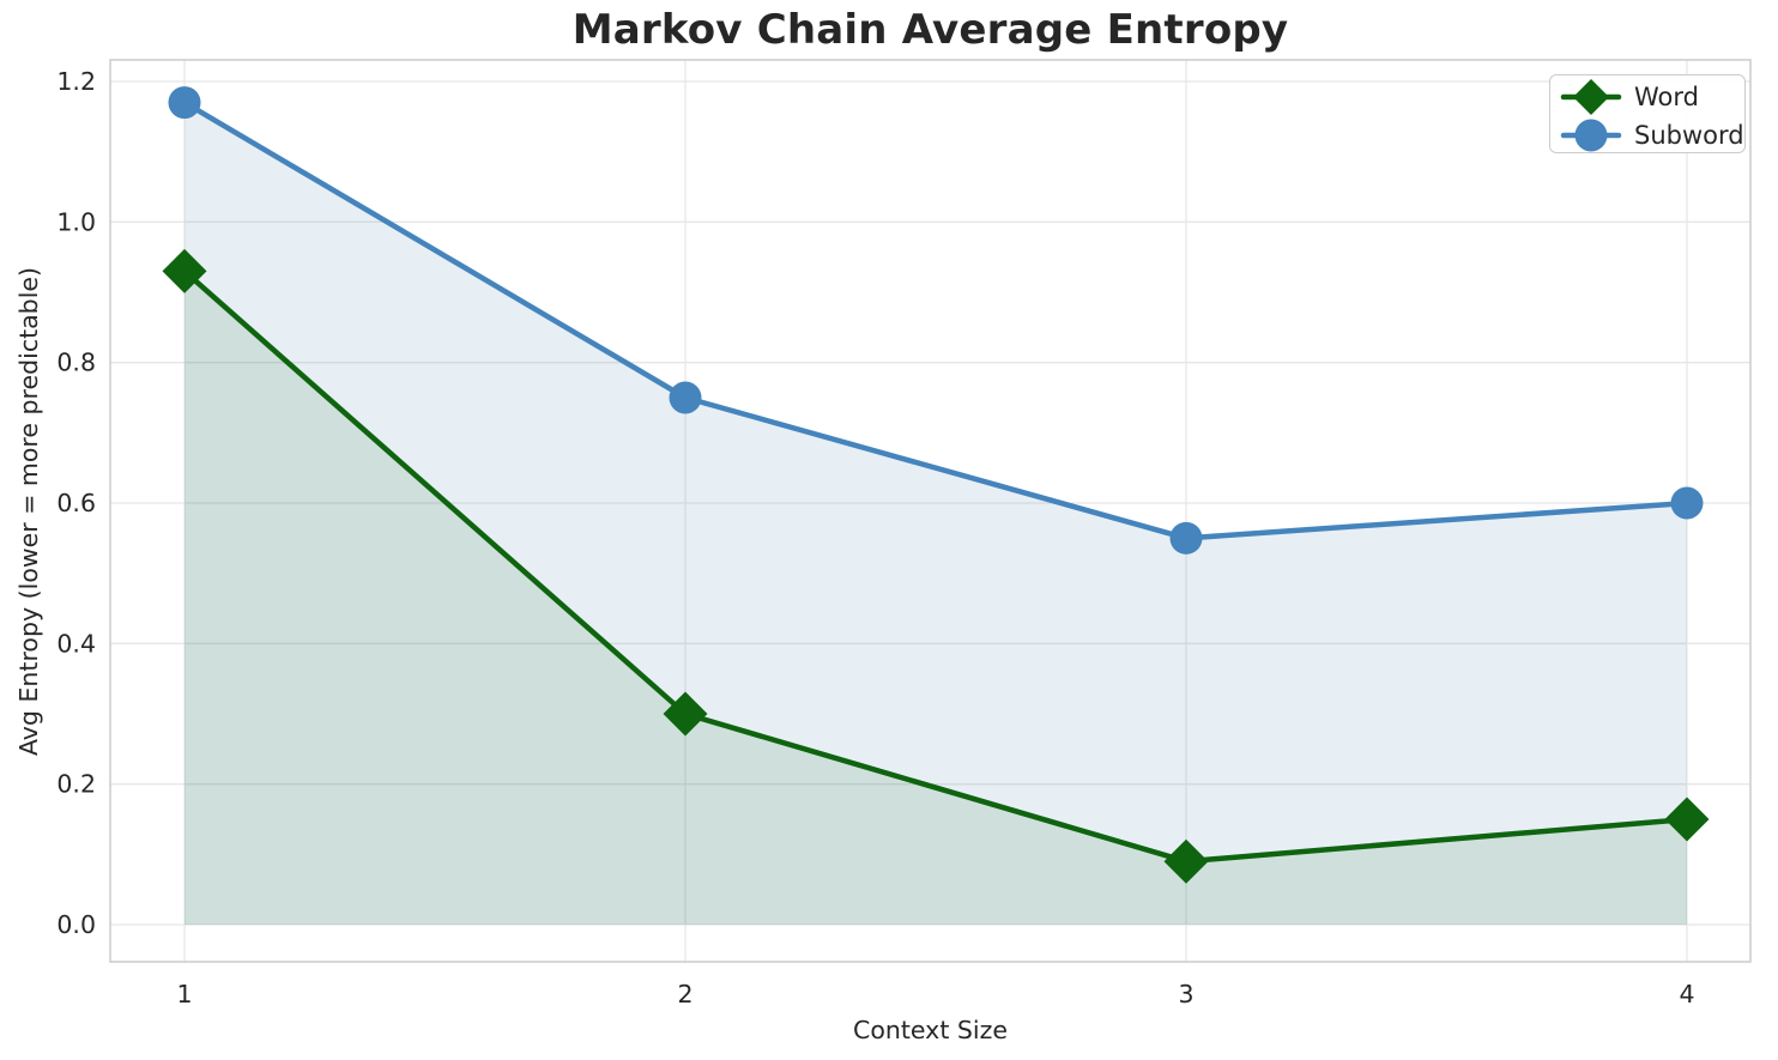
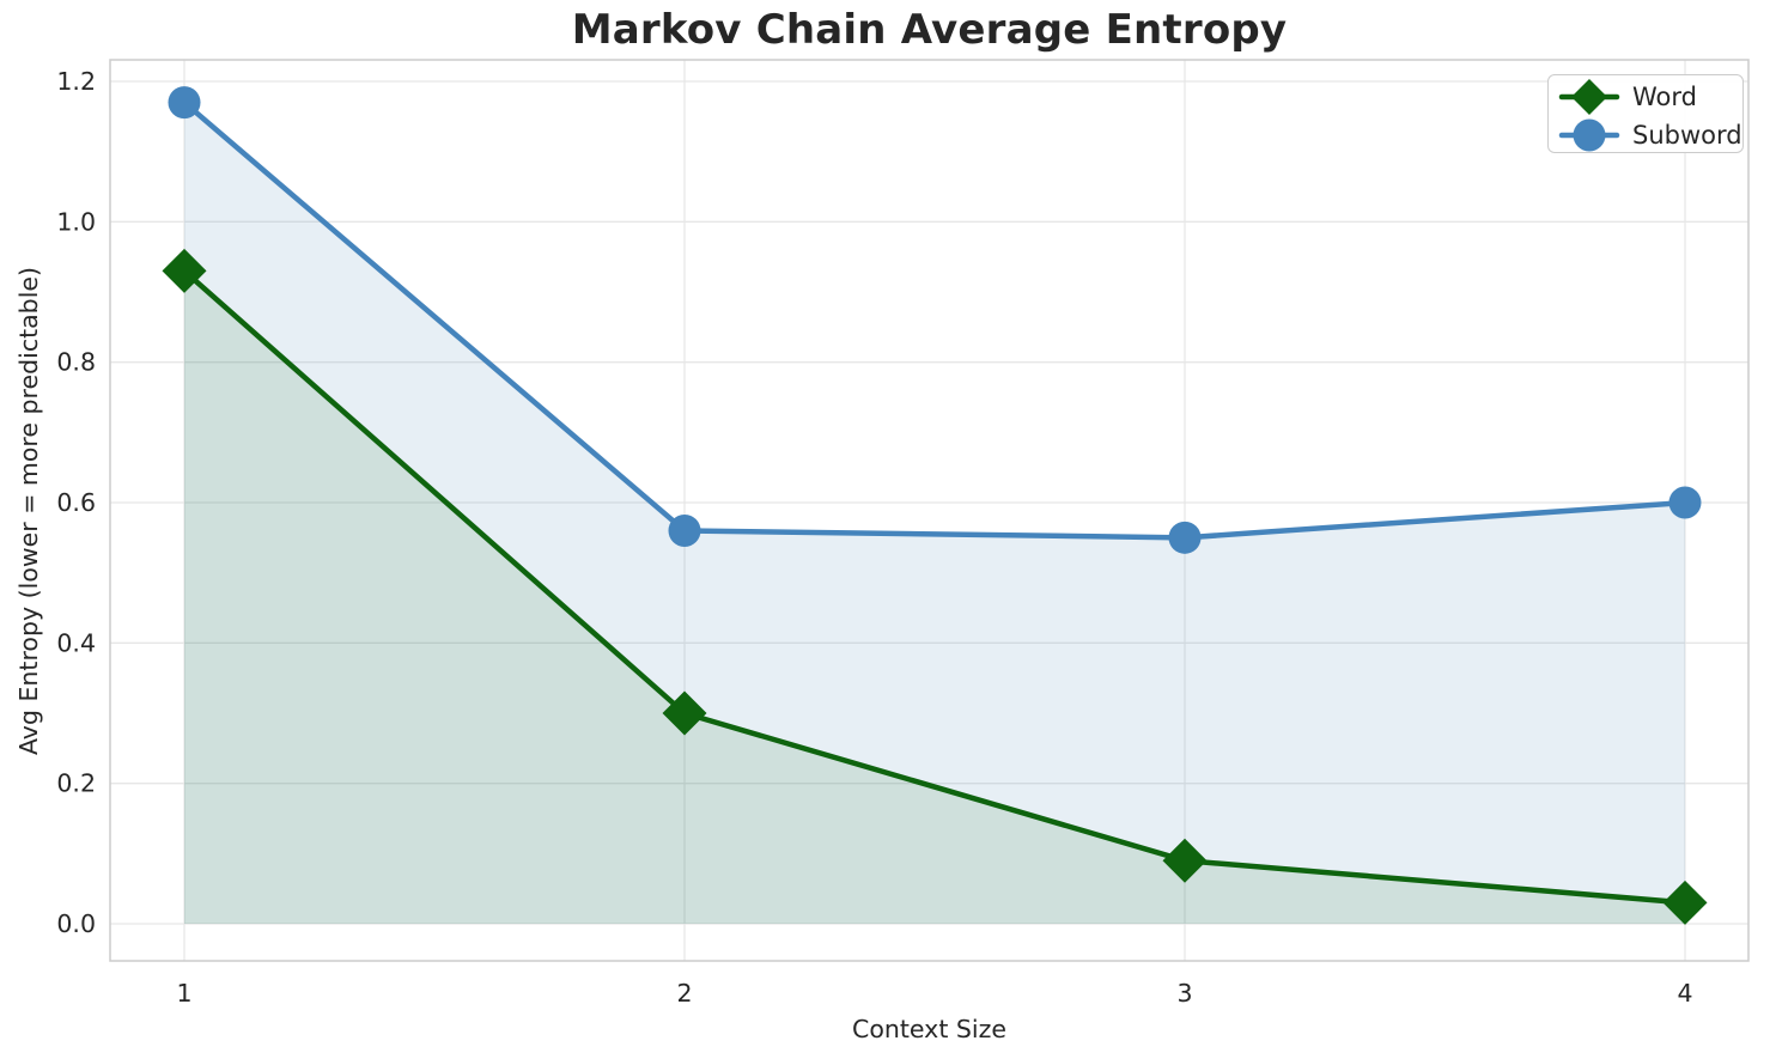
Subword/2: 0.75 -> 0.56
Word/4: 0.15 -> 0.03
